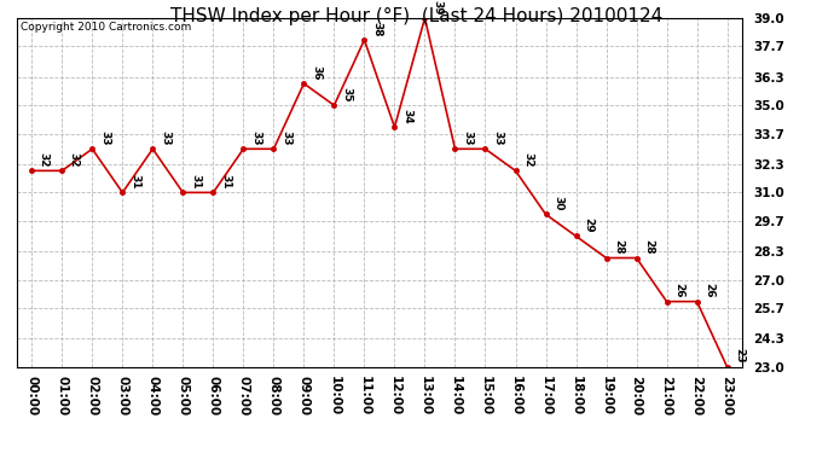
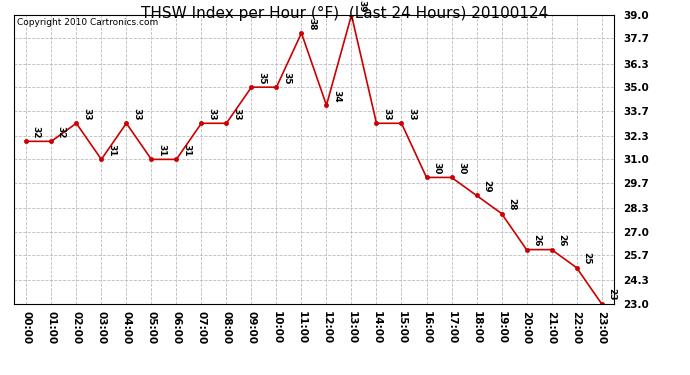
09:00: 36 -> 35
16:00: 32 -> 30
20:00: 28 -> 26
22:00: 26 -> 25
